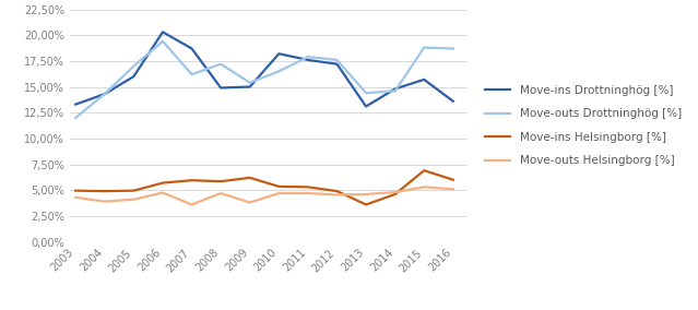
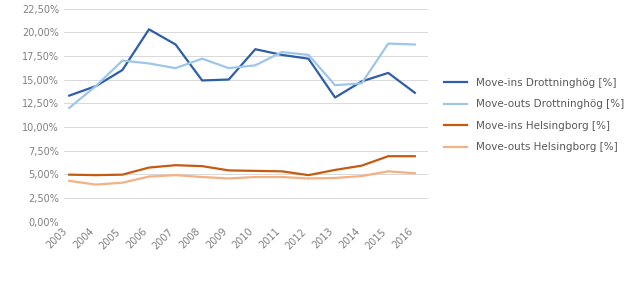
Move-outs Drottninghög [%]/2006: 19,4% -> 16,7%
Move-outs Helsingborg [%]/2007: 3,6% -> 4,9%
Move-outs Drottninghög [%]/2009: 15,4% -> 16,2%
Move-ins Helsingborg [%]/2009: 6,2% -> 5,4%
Move-outs Helsingborg [%]/2009: 3,8% -> 4,5%
Move-ins Helsingborg [%]/2013: 3,6% -> 5,4%
Move-ins Helsingborg [%]/2014: 4,6% -> 5,9%
Move-ins Helsingborg [%]/2016: 6,0% -> 6,9%
